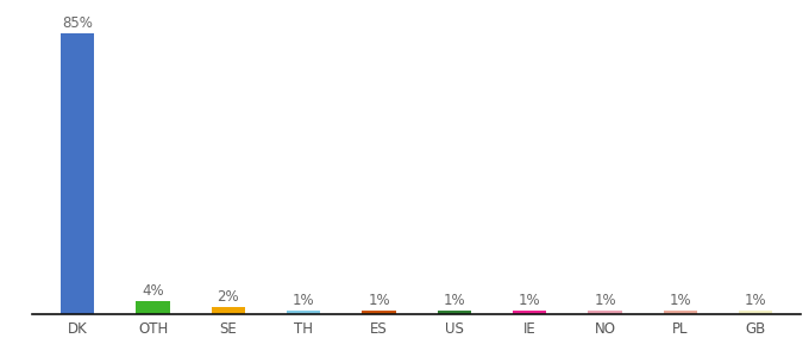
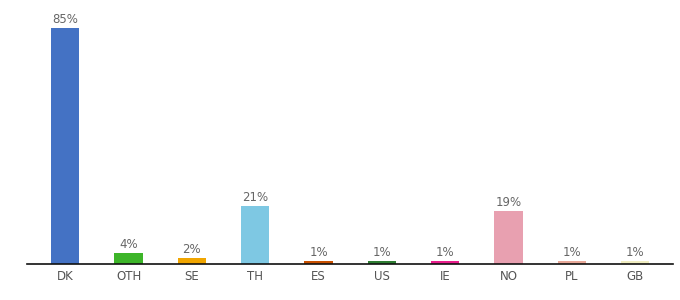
TH: 1% -> 21%
NO: 1% -> 19%
